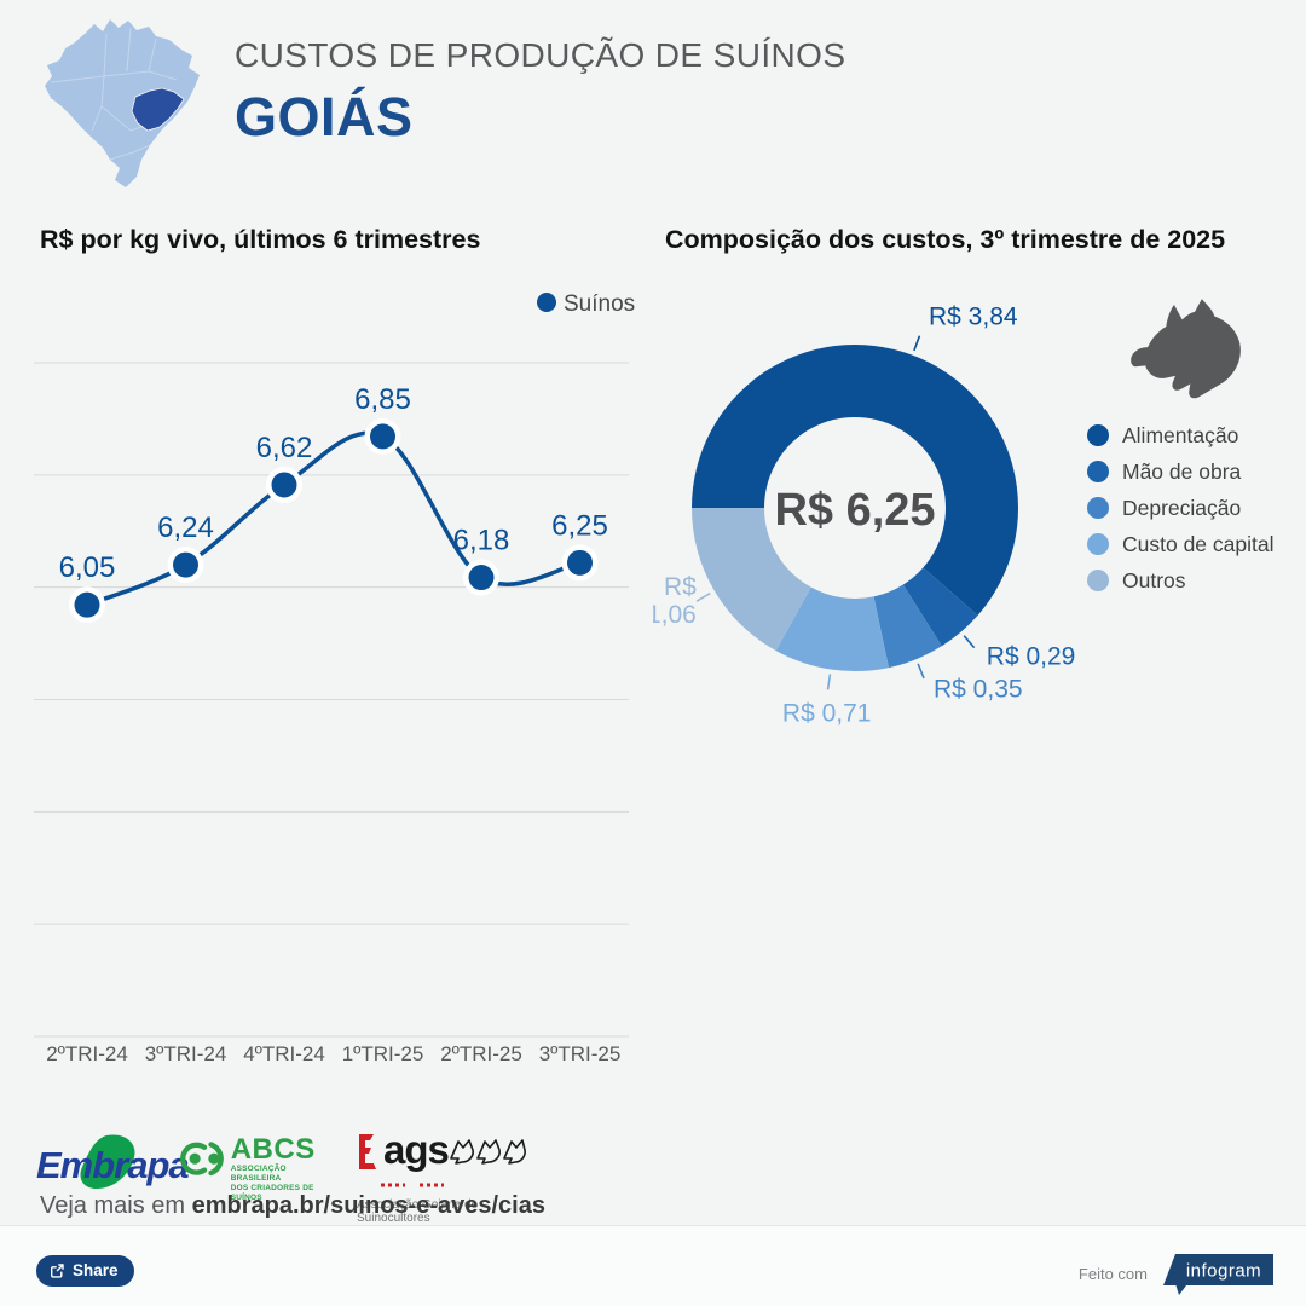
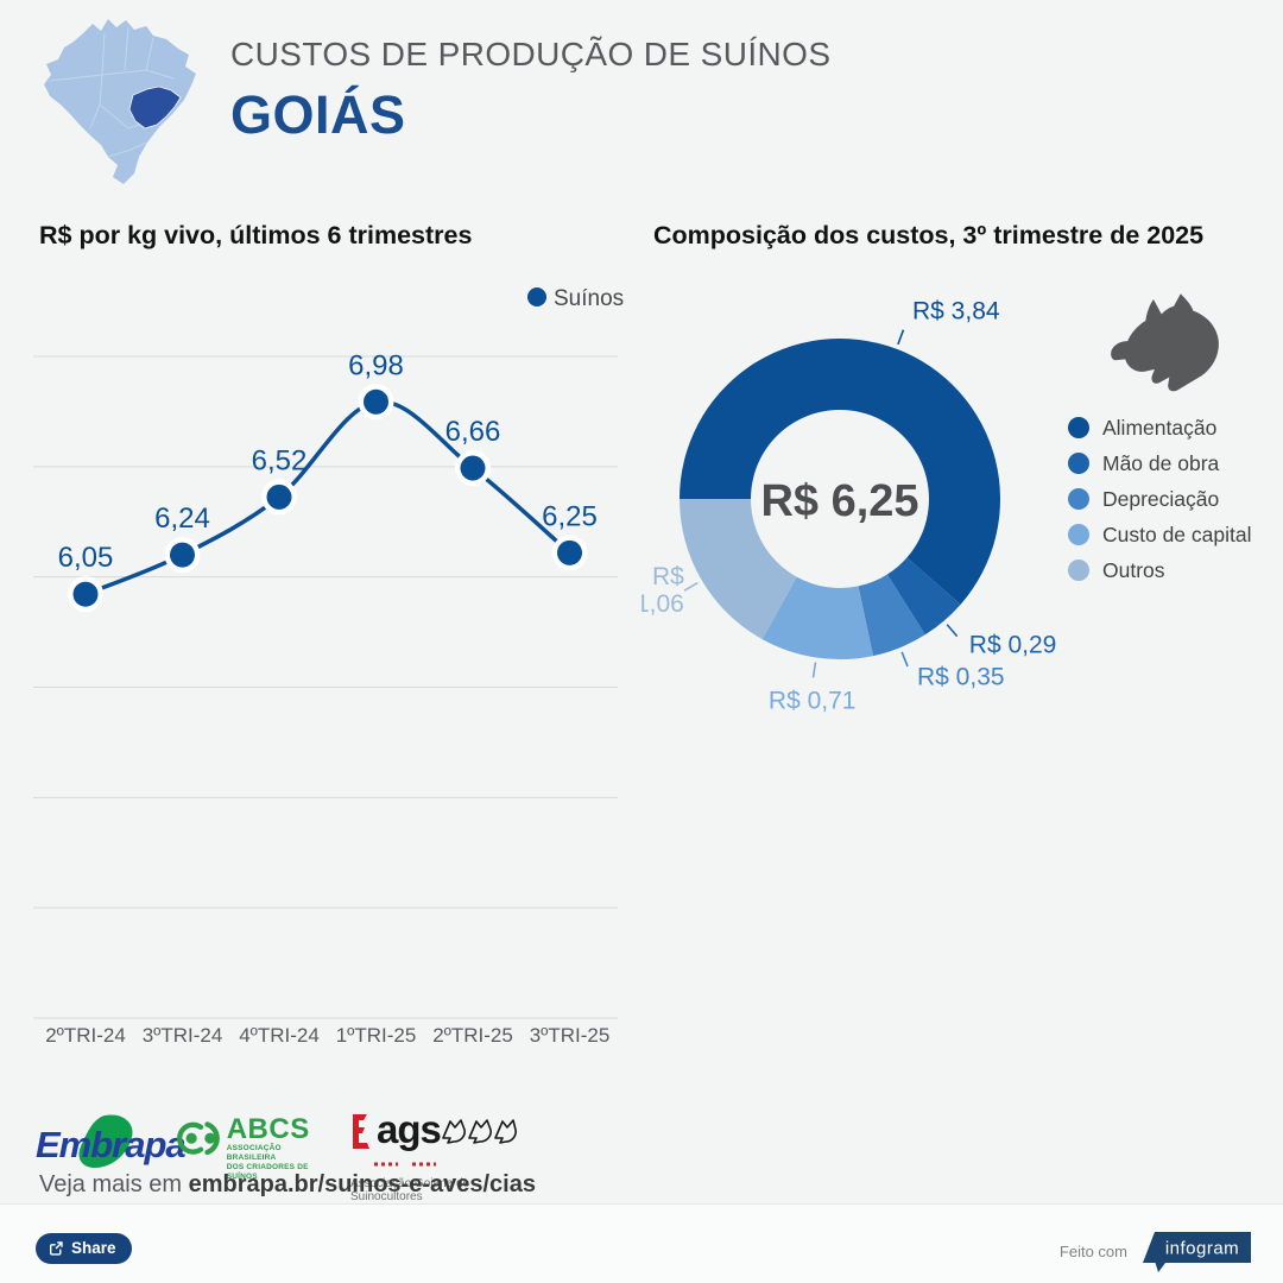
R$ por kg vivo, últimos 6 trimestres/4ºTRI-24: 6,62 -> 6,52
R$ por kg vivo, últimos 6 trimestres/1ºTRI-25: 6,85 -> 6,98
R$ por kg vivo, últimos 6 trimestres/2ºTRI-25: 6,18 -> 6,66
